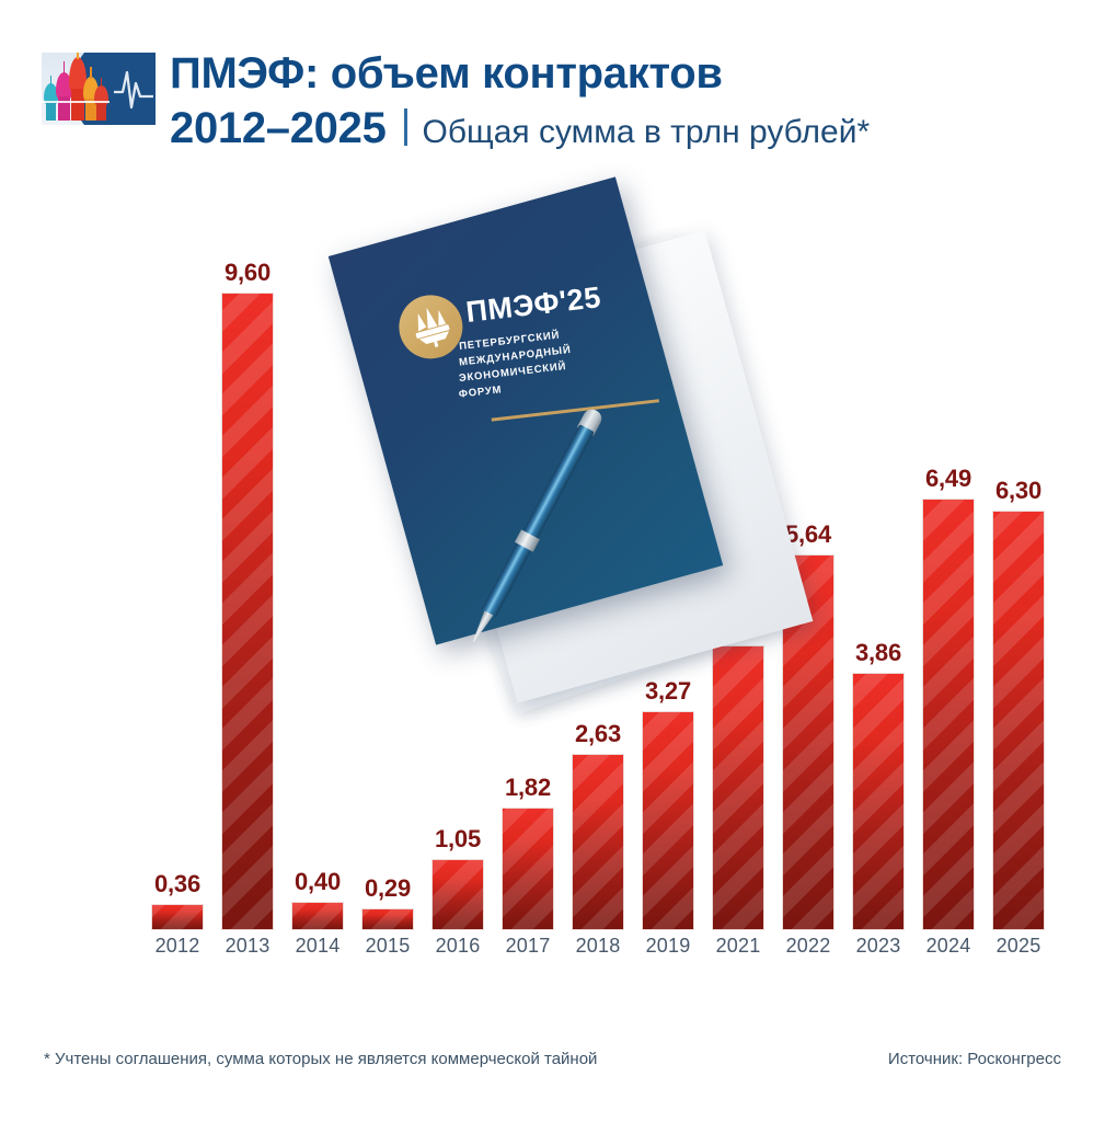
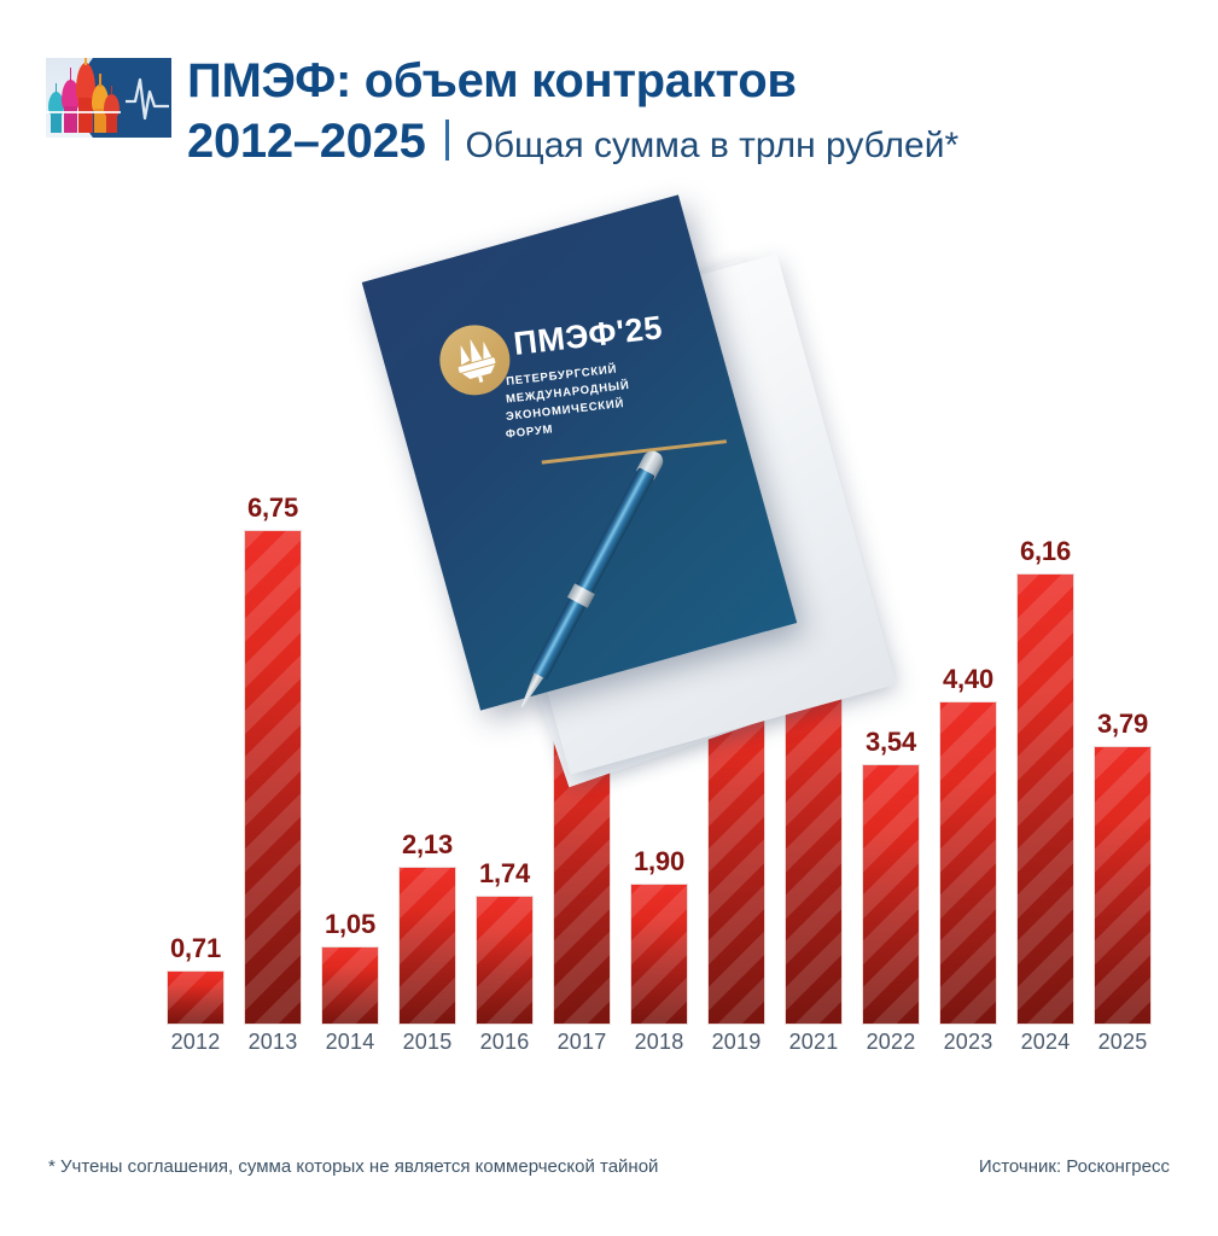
2012: 0,36 -> 0,71
2013: 9,60 -> 6,75
2014: 0,40 -> 1,05
2015: 0,29 -> 2,13
2016: 1,05 -> 1,74
2017: 1,82 -> 4,49
2018: 2,63 -> 1,90
2019: 3,27 -> 5,07
2021: 4,27 -> 5,47
2022: 5,64 -> 3,54
2023: 3,86 -> 4,40
2024: 6,49 -> 6,16
2025: 6,30 -> 3,79
